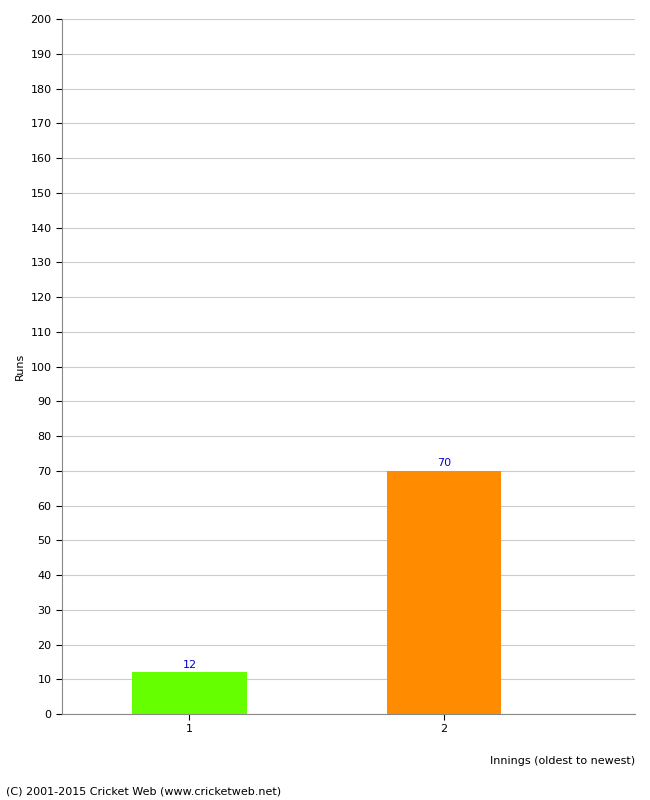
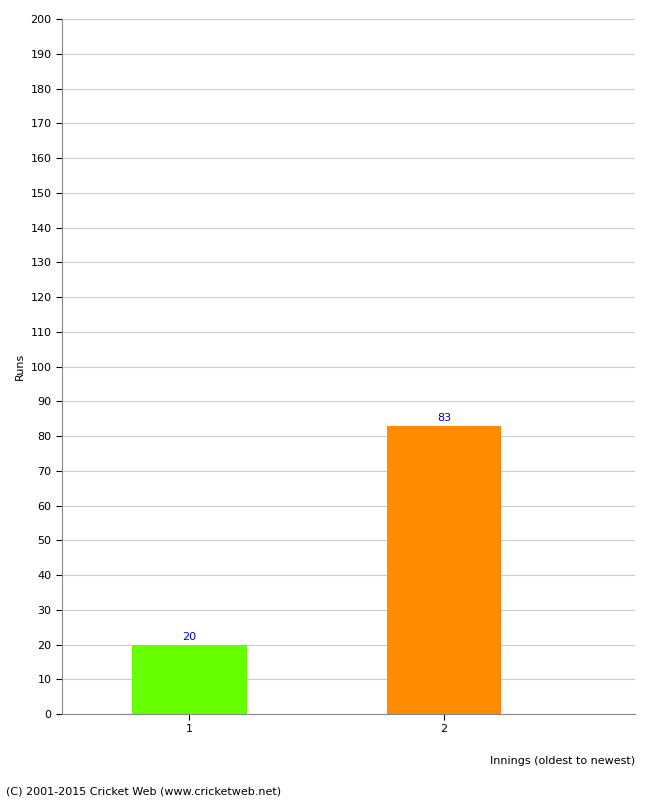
1: 12 -> 20
2: 70 -> 83
